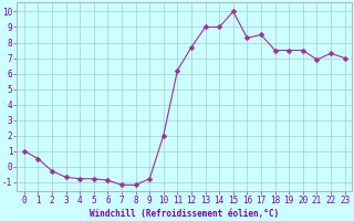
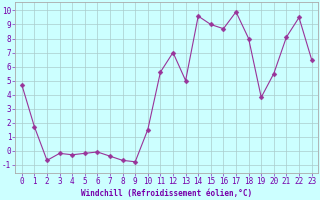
0: 1.0 -> 4.7
1: 0.5 -> 1.7
2: -0.3 -> -0.7
3: -0.7 -> -0.2
4: -0.8 -> -0.3
5: -0.8 -> -0.2
6: -0.9 -> -0.1
7: -1.2 -> -0.4
8: -1.2 -> -0.7
10: 2.0 -> 1.5
11: 6.2 -> 5.6
12: 7.7 -> 7.0
13: 9.0 -> 5.0
14: 9.0 -> 9.6
15: 10.0 -> 9.0
16: 8.3 -> 8.7
17: 8.5 -> 9.9
18: 7.5 -> 8.0
19: 7.5 -> 3.8
20: 7.5 -> 5.5
21: 6.9 -> 8.1
22: 7.3 -> 9.5
23: 7.0 -> 6.5
